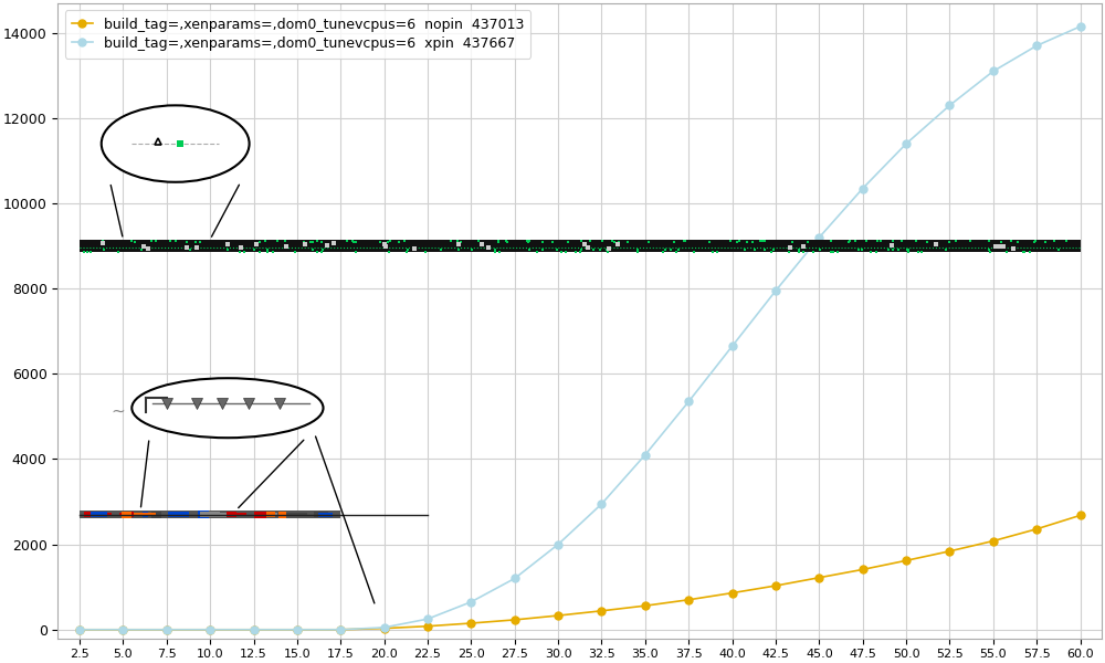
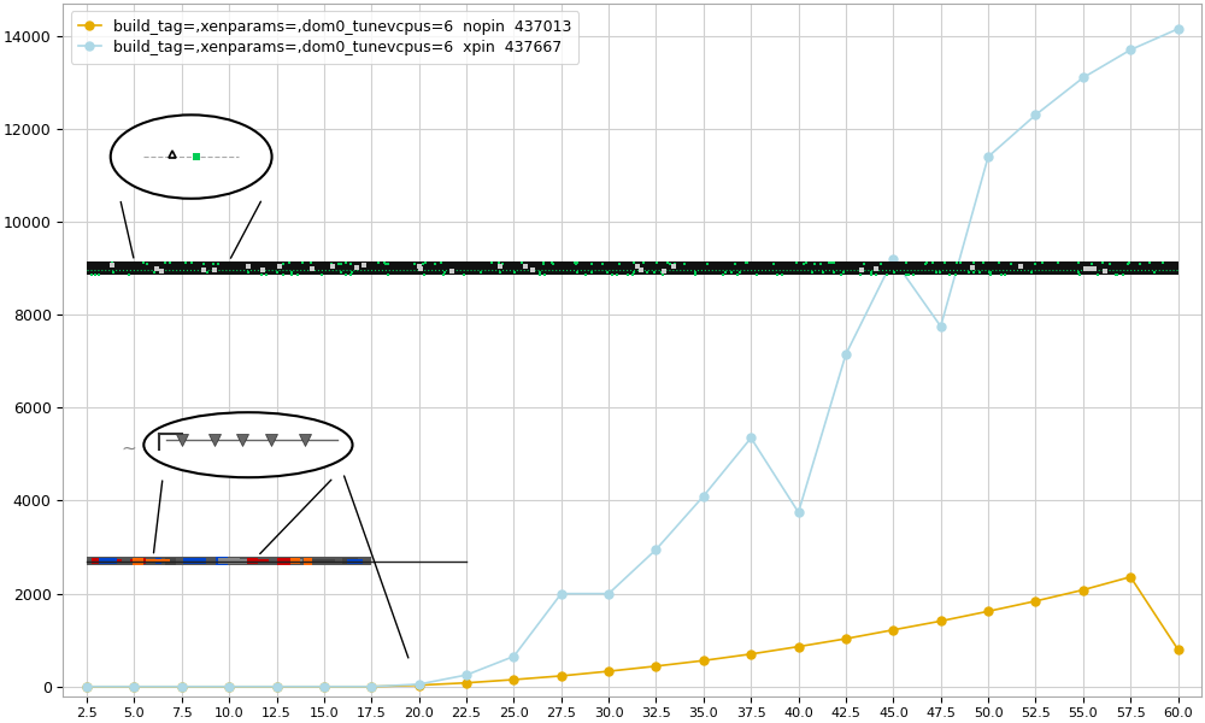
build_tag=,xenparams=,dom0_tunevcpus=6 xpin 437667/27.5: 1200 -> 2000
build_tag=,xenparams=,dom0_tunevcpus=6 xpin 437667/40.0: 6650 -> 3750
build_tag=,xenparams=,dom0_tunevcpus=6 xpin 437667/42.5: 7950 -> 7150
build_tag=,xenparams=,dom0_tunevcpus=6 xpin 437667/47.5: 10350 -> 7750
build_tag=,xenparams=,dom0_tunevcpus=6 nopin 437013/60.0: 2680 -> 800
